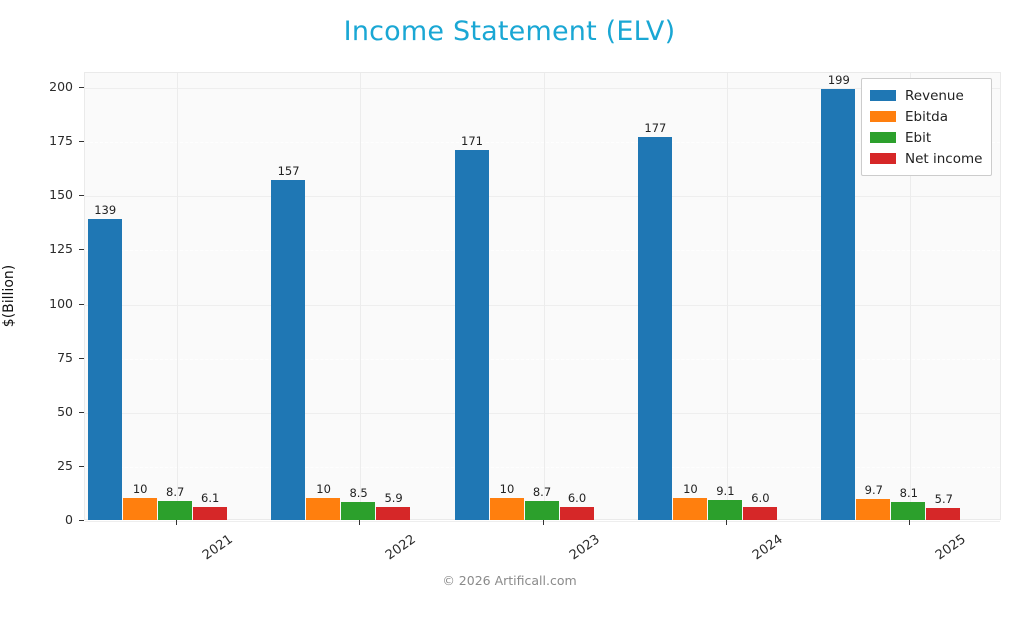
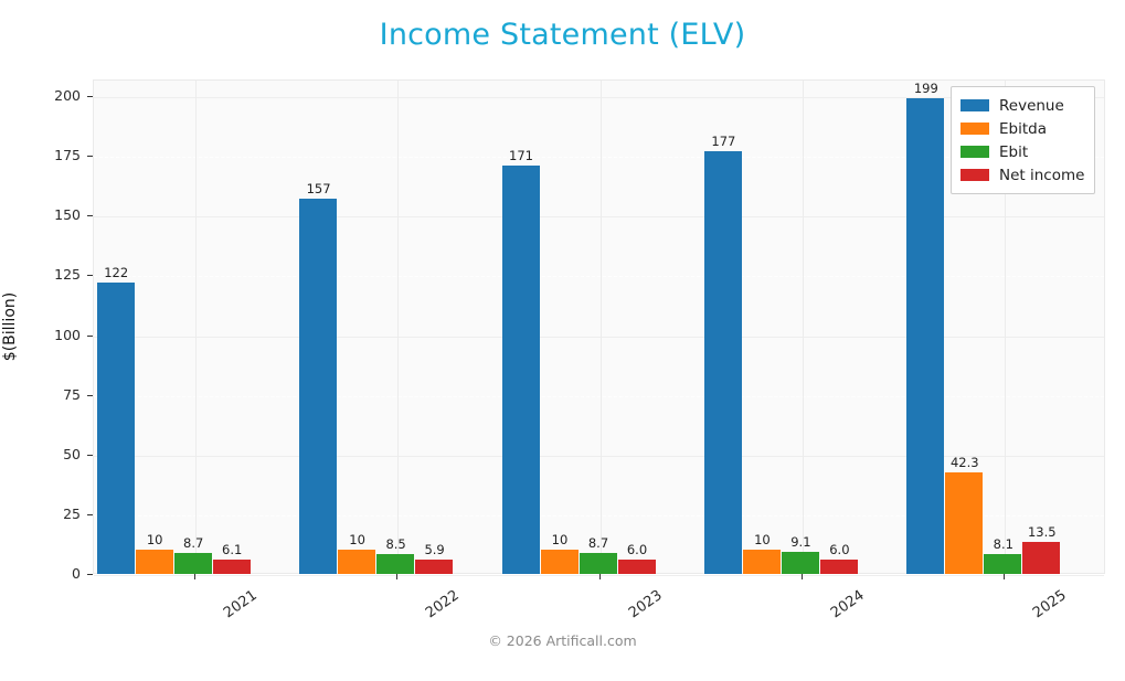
Revenue/2021: 139 -> 122
Ebitda/2025: 9.7 -> 42.3
Net income/2025: 5.7 -> 13.5
